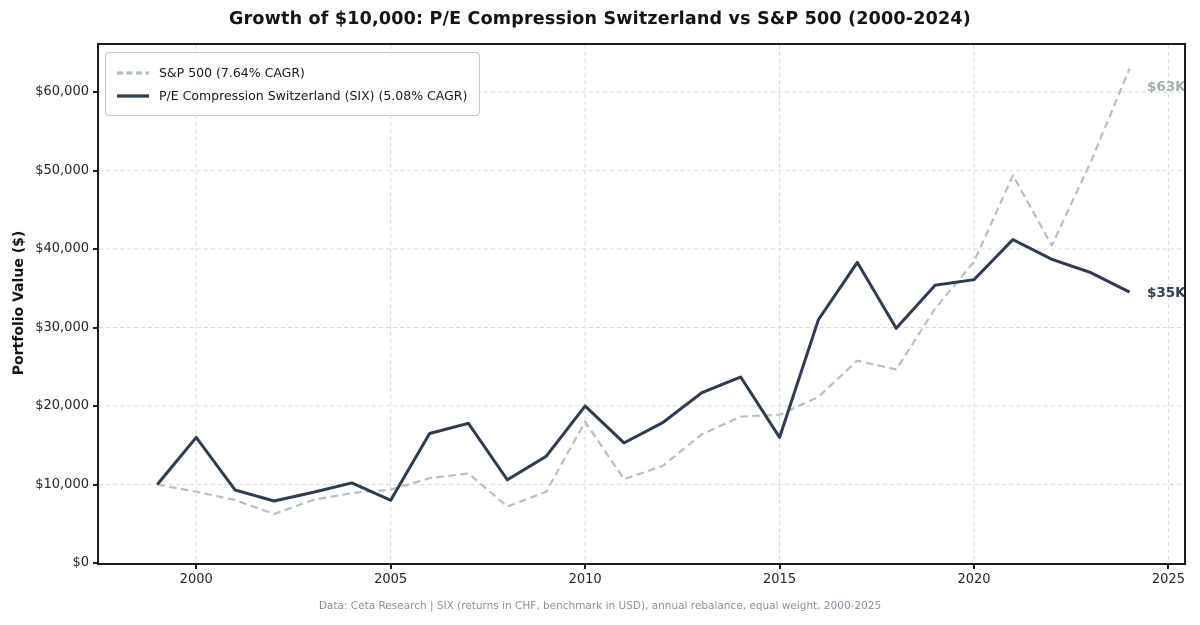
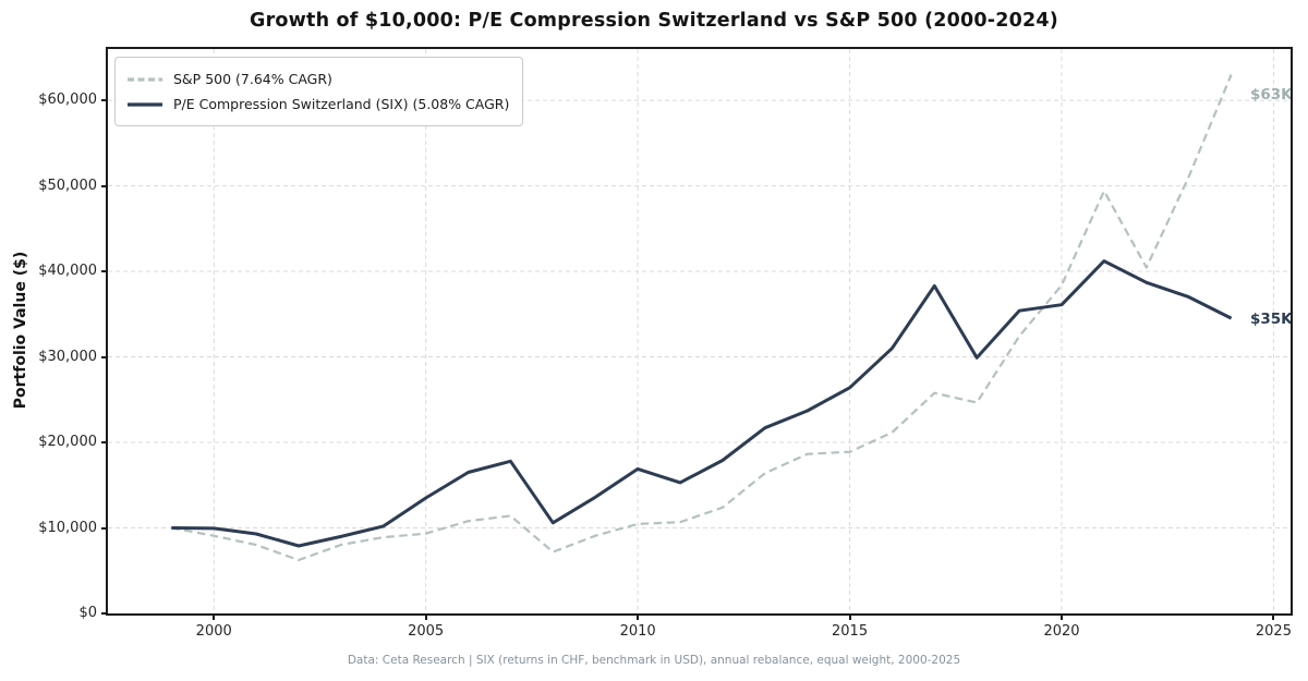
P/E Compression Switzerland (SIX) (5.08% CAGR)/2000: $16000 -> $10000
P/E Compression Switzerland (SIX) (5.08% CAGR)/2005: $8000 -> $14000
S&P 500 (7.64% CAGR)/2010: $18000 -> $10000
P/E Compression Switzerland (SIX) (5.08% CAGR)/2010: $20000 -> $17000
P/E Compression Switzerland (SIX) (5.08% CAGR)/2015: $16000 -> $26000
